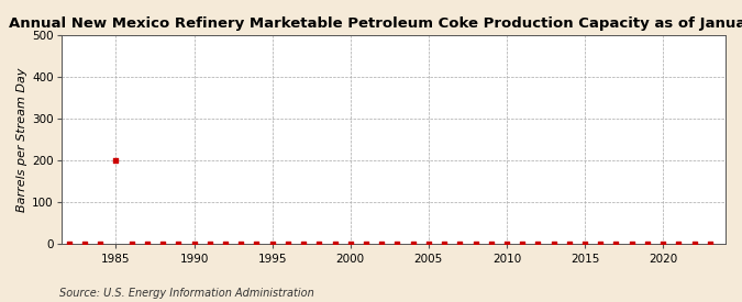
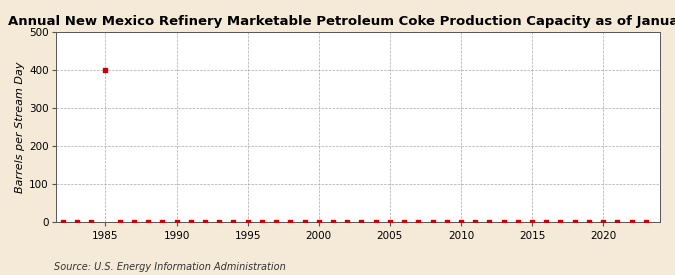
1985: 200 -> 400
